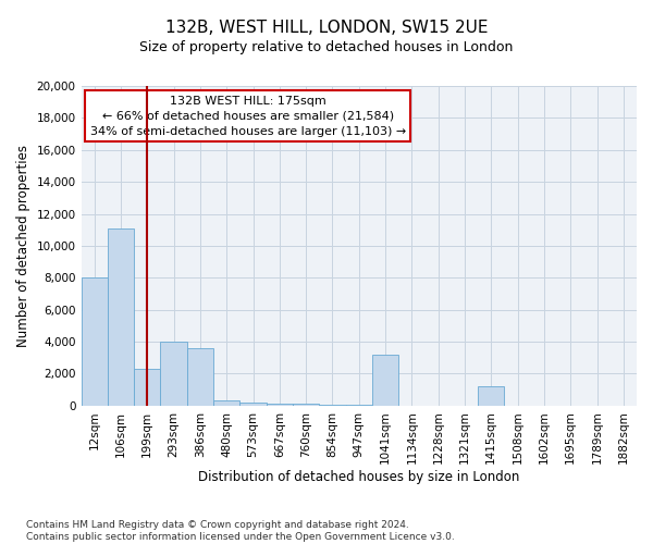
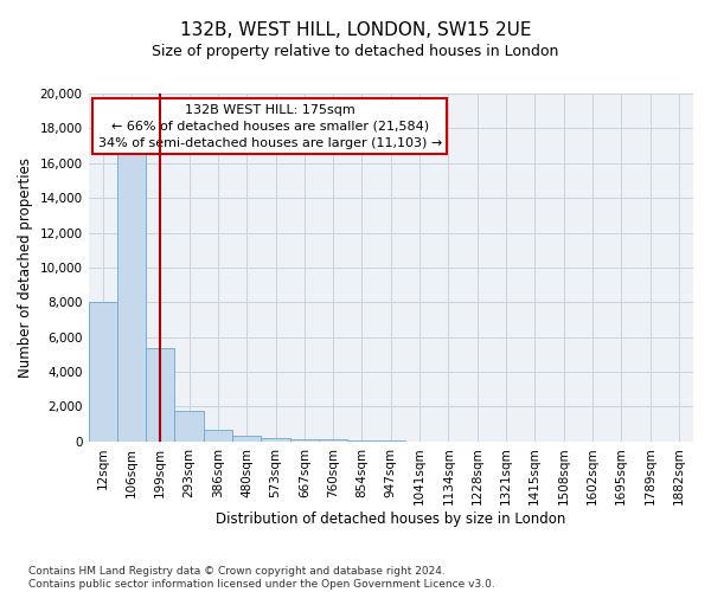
106sqm: 11,100 -> 16,500
199sqm: 2,300 -> 5,400
293sqm: 4,000 -> 1,800
386sqm: 3,600 -> 700
1041sqm: 3,200 -> 0
1415sqm: 1,200 -> 0
